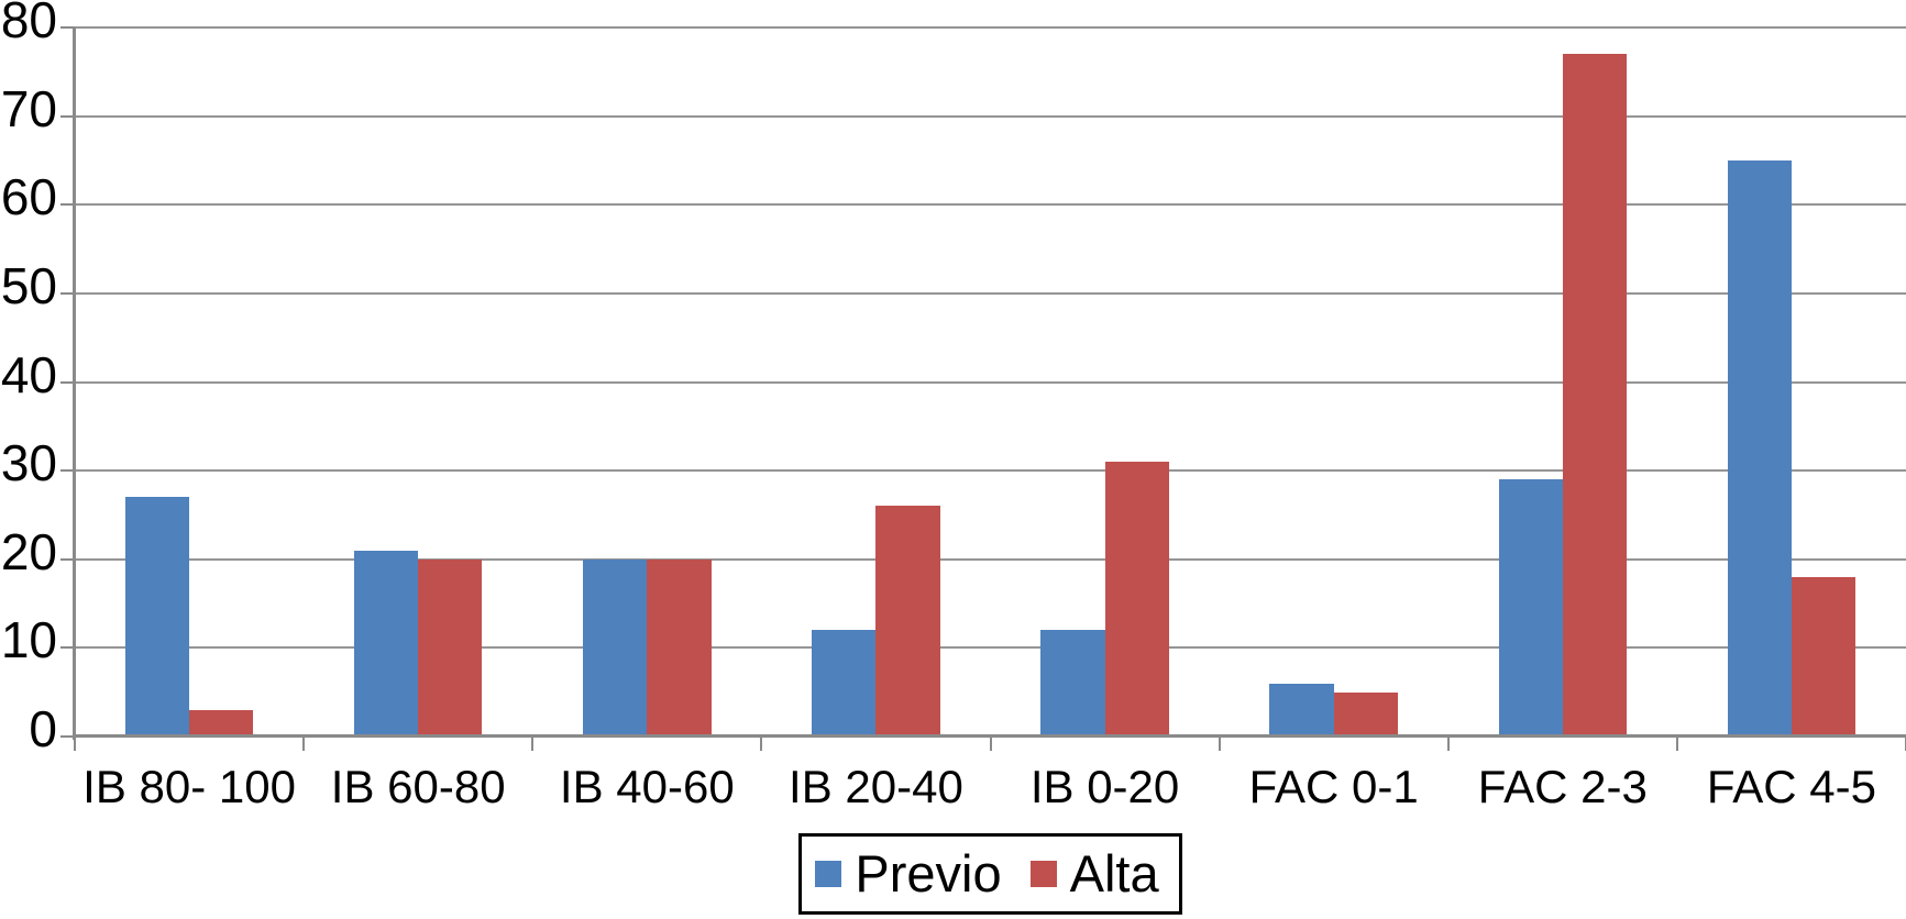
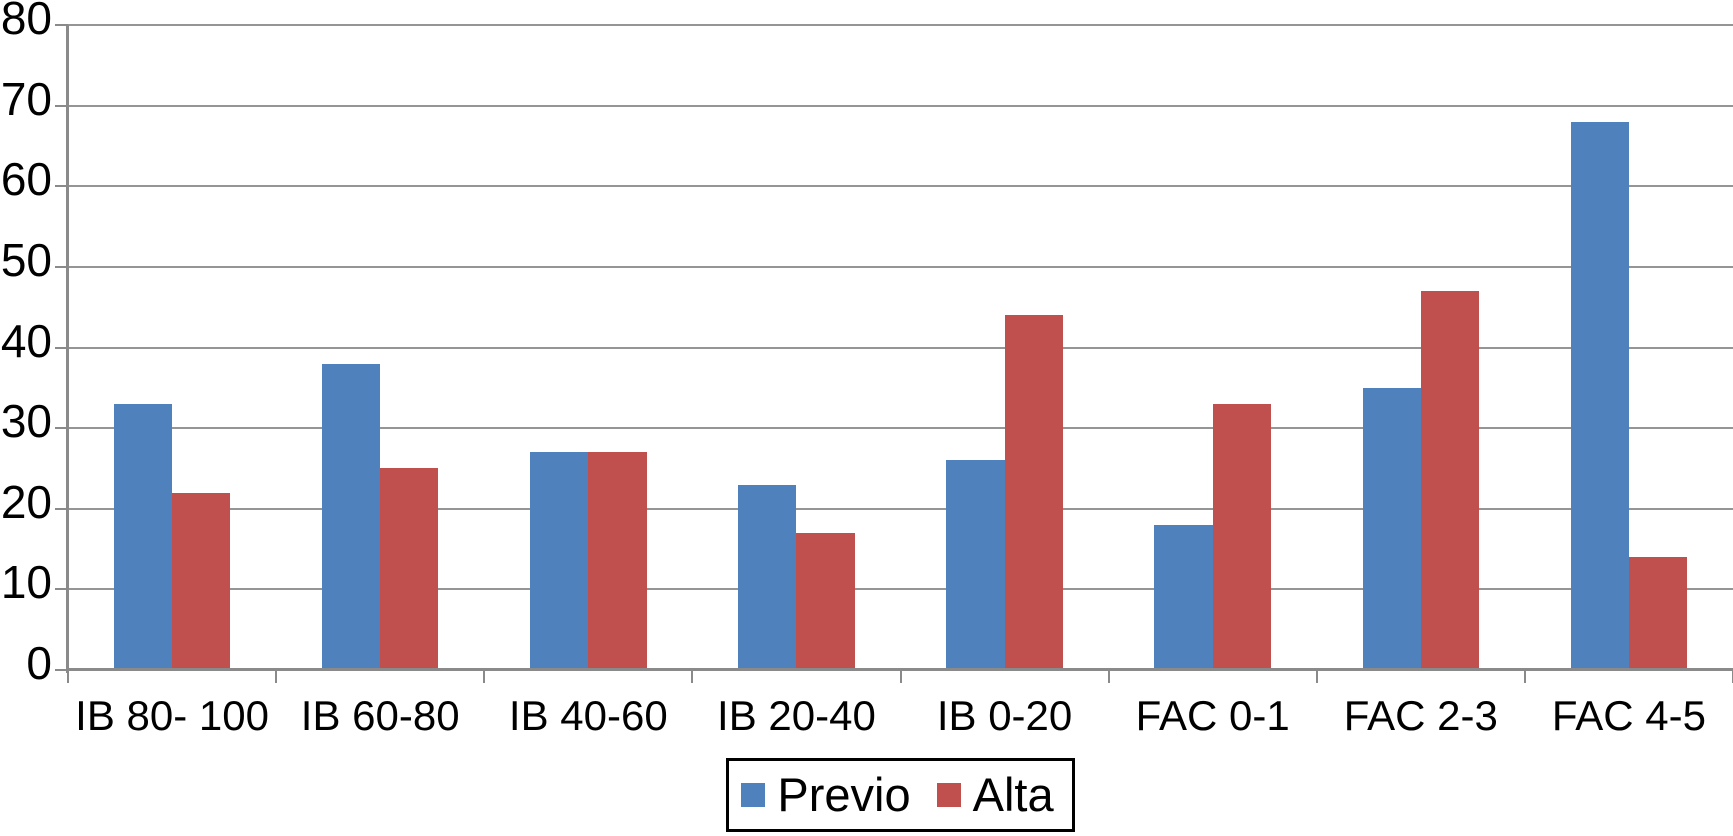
Previo/IB 80- 100: 27 -> 33
Alta/IB 80- 100: 3 -> 22
Previo/IB 60-80: 21 -> 38
Alta/IB 60-80: 20 -> 25
Previo/IB 40-60: 20 -> 27
Alta/IB 40-60: 20 -> 27
Previo/IB 20-40: 12 -> 23
Alta/IB 20-40: 26 -> 17
Previo/IB 0-20: 12 -> 26
Alta/IB 0-20: 31 -> 44
Previo/FAC 0-1: 6 -> 18
Alta/FAC 0-1: 5 -> 33
Previo/FAC 2-3: 29 -> 35
Alta/FAC 2-3: 77 -> 47
Previo/FAC 4-5: 65 -> 68
Alta/FAC 4-5: 18 -> 14
